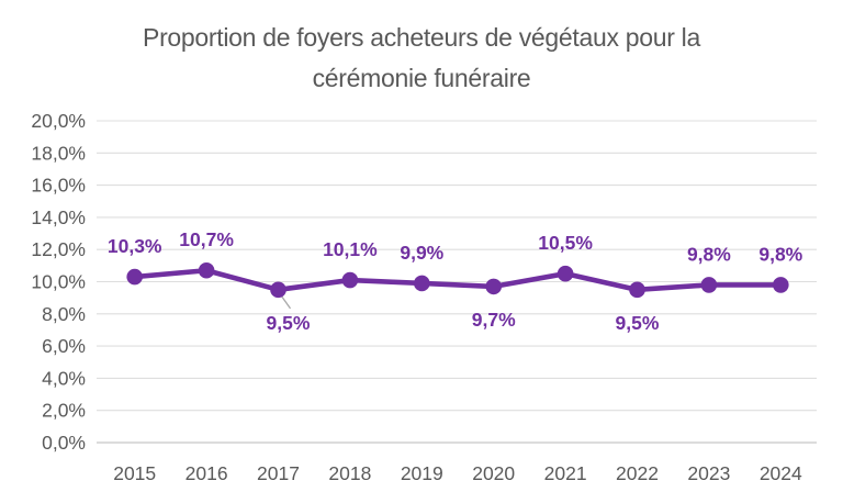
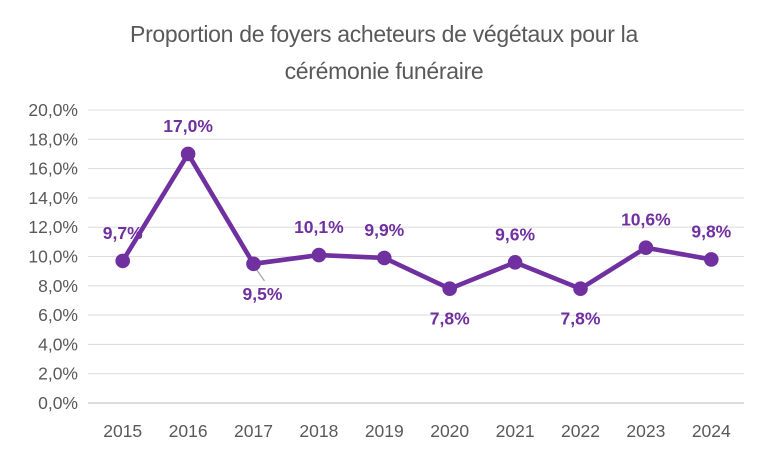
2015: 10,3% -> 9,7%
2016: 10,7% -> 17,0%
2020: 9,7% -> 7,8%
2021: 10,5% -> 9,6%
2022: 9,5% -> 7,8%
2023: 9,8% -> 10,6%
